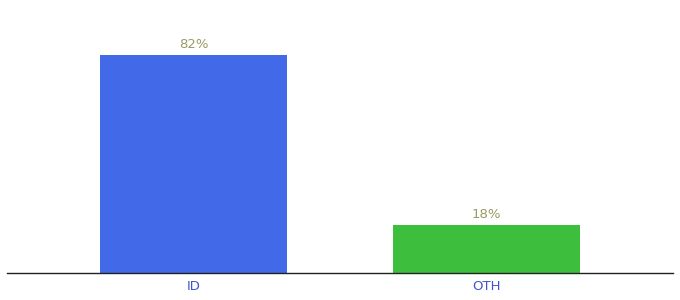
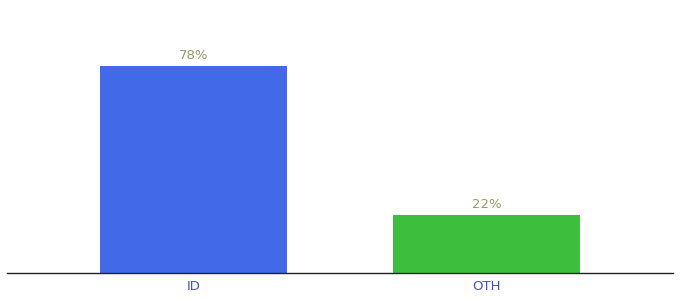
ID: 82% -> 78%
OTH: 18% -> 22%
